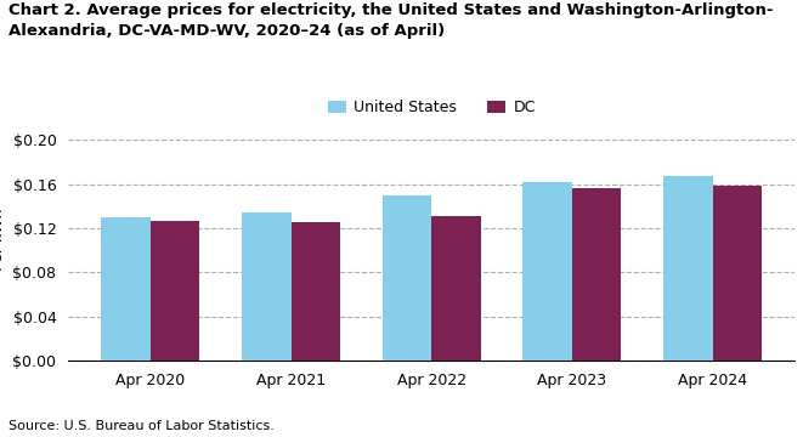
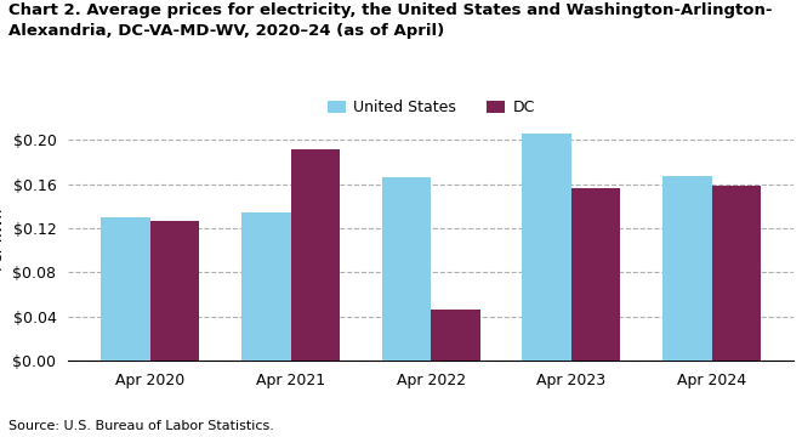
DC/Apr 2021: $0.125 -> $0.192
United States/Apr 2022: $0.150 -> $0.166
DC/Apr 2022: $0.131 -> $0.046
United States/Apr 2023: $0.162 -> $0.206
